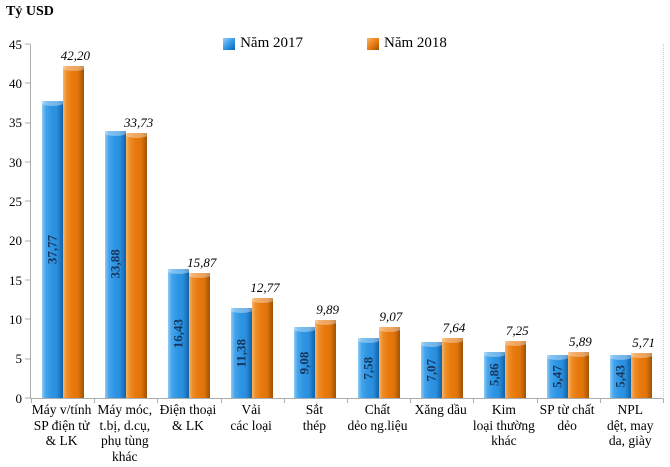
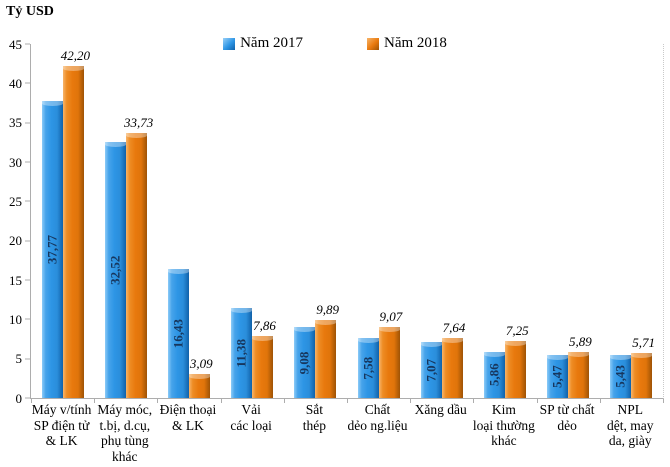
Năm 2017/Máy móc, t.bị, d.cụ, phụ tùng khác: 33,88 -> 32,52
Năm 2018/Điện thoại & LK: 15,87 -> 3,09
Năm 2018/Vải các loại: 12,77 -> 7,86
